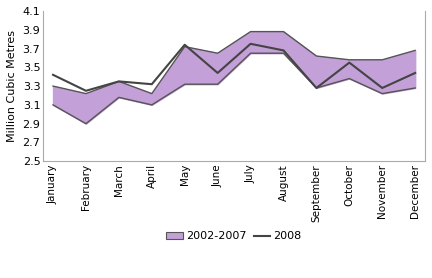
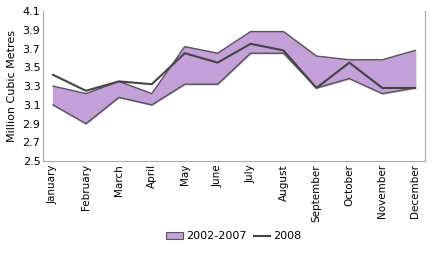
2008/May: 3.74 -> 3.65
2008/June: 3.44 -> 3.55
2008/December: 3.44 -> 3.28
